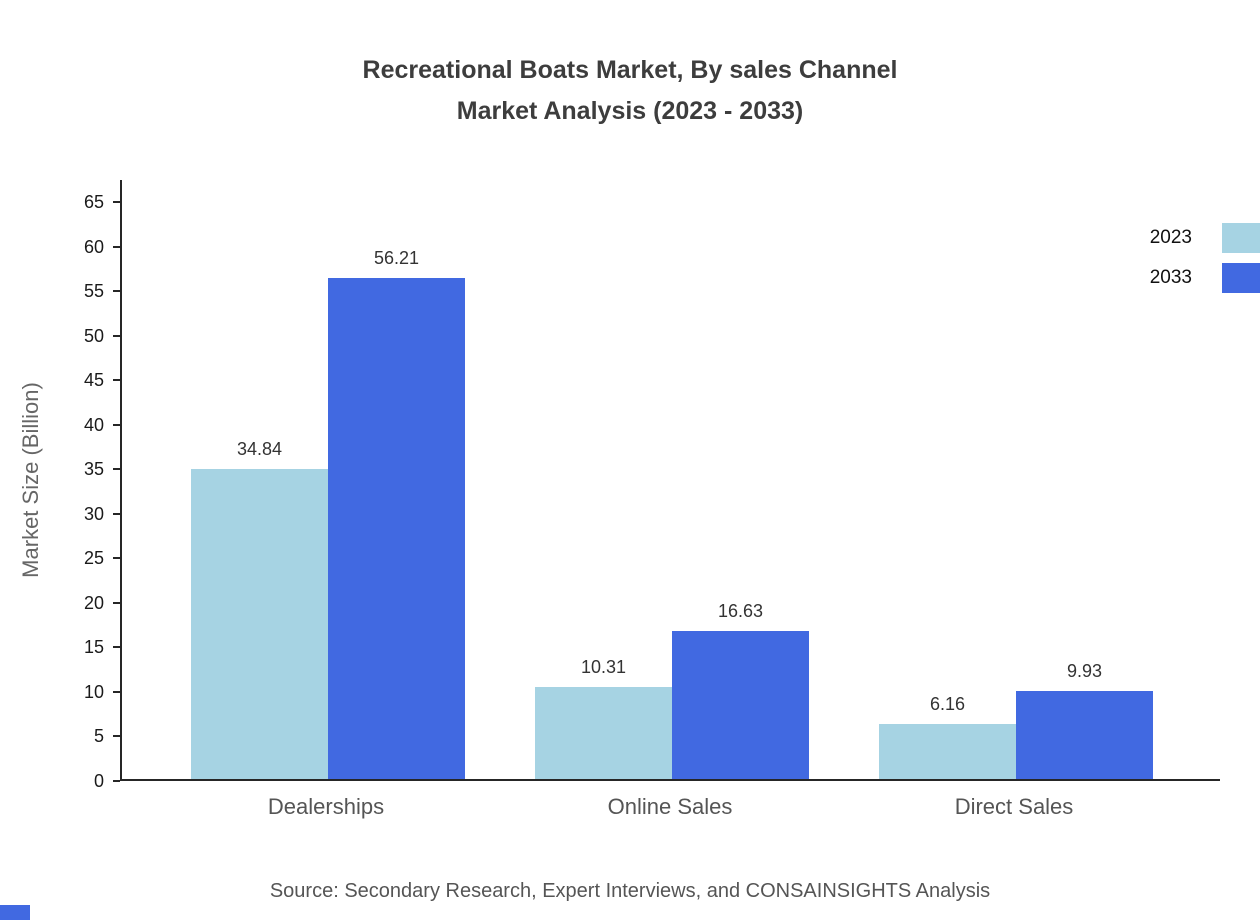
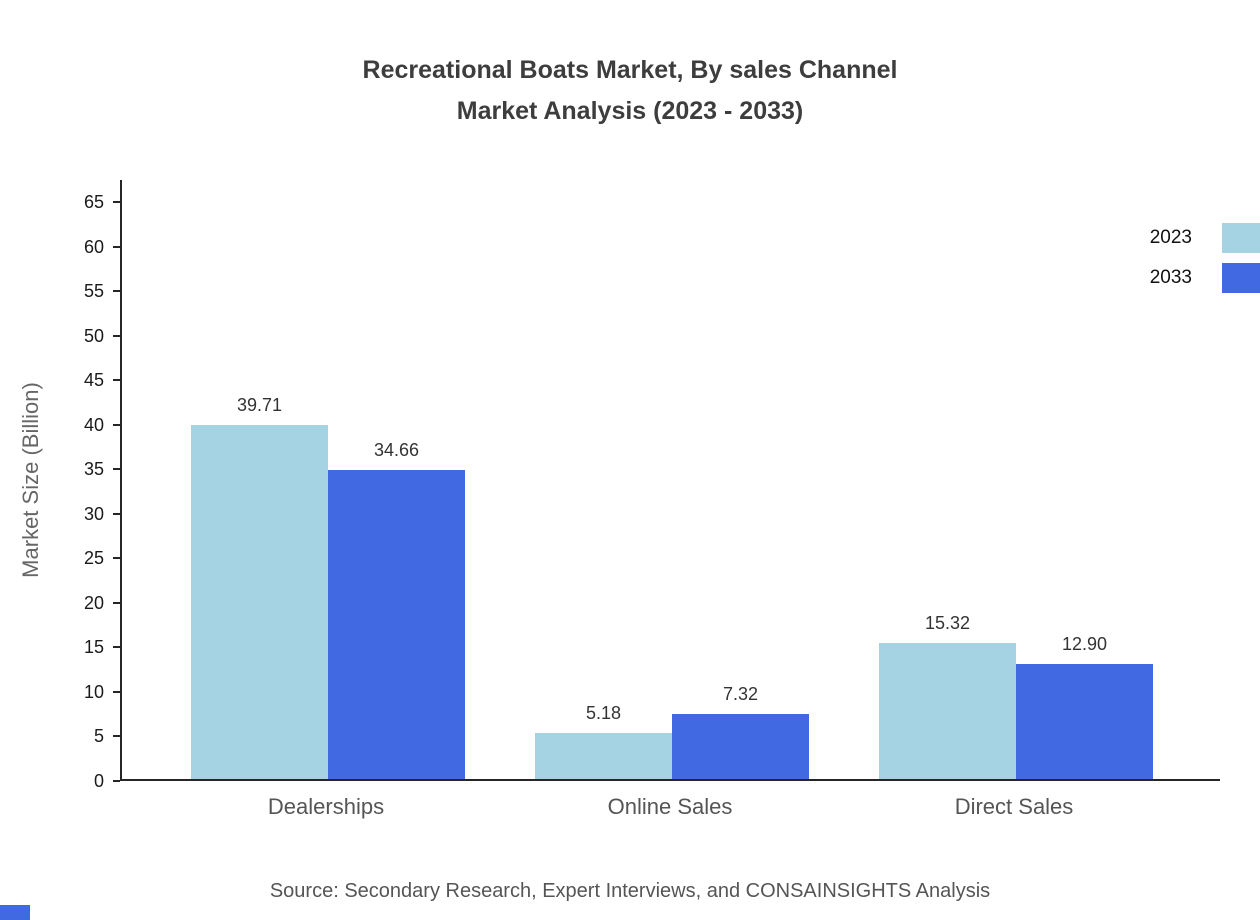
2023/Dealerships: 34.84 -> 39.71
2033/Dealerships: 56.21 -> 34.66
2023/Online Sales: 10.31 -> 5.18
2033/Online Sales: 16.63 -> 7.32
2023/Direct Sales: 6.16 -> 15.32
2033/Direct Sales: 9.93 -> 12.90
